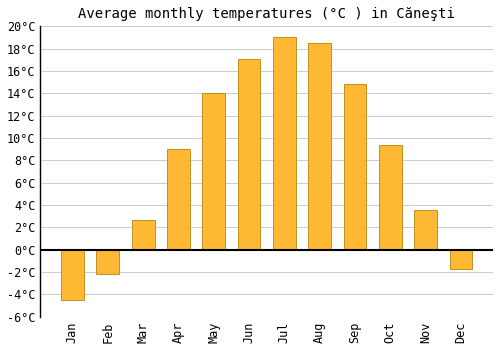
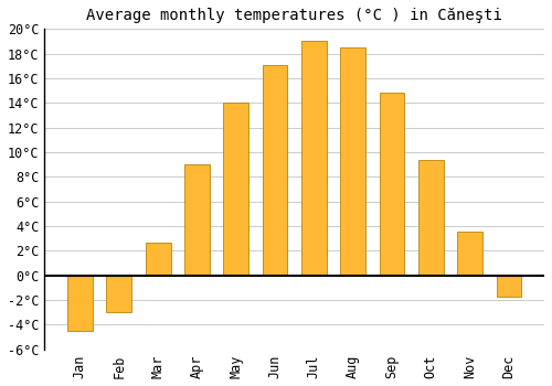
Feb: -2.2°C -> -3.0°C
